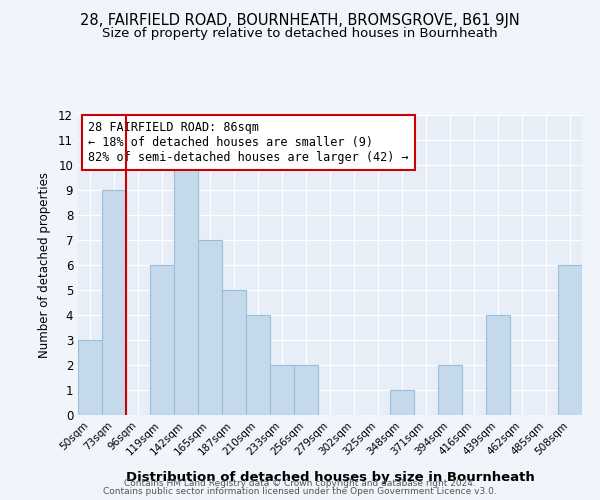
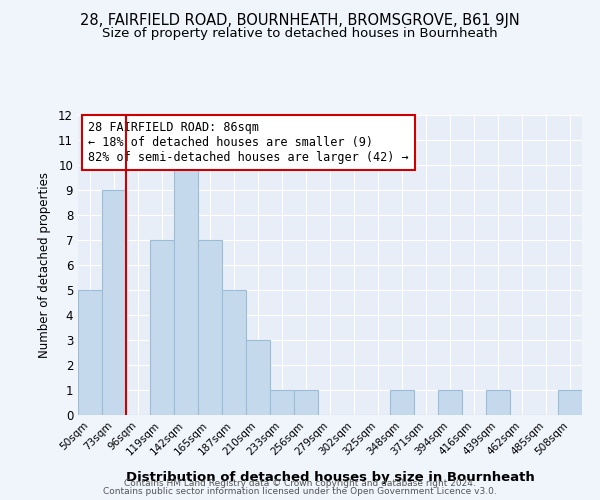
50sqm: 3 -> 5
119sqm: 6 -> 7
210sqm: 4 -> 3
233sqm: 2 -> 1
256sqm: 2 -> 1
394sqm: 2 -> 1
439sqm: 4 -> 1
508sqm: 6 -> 1
